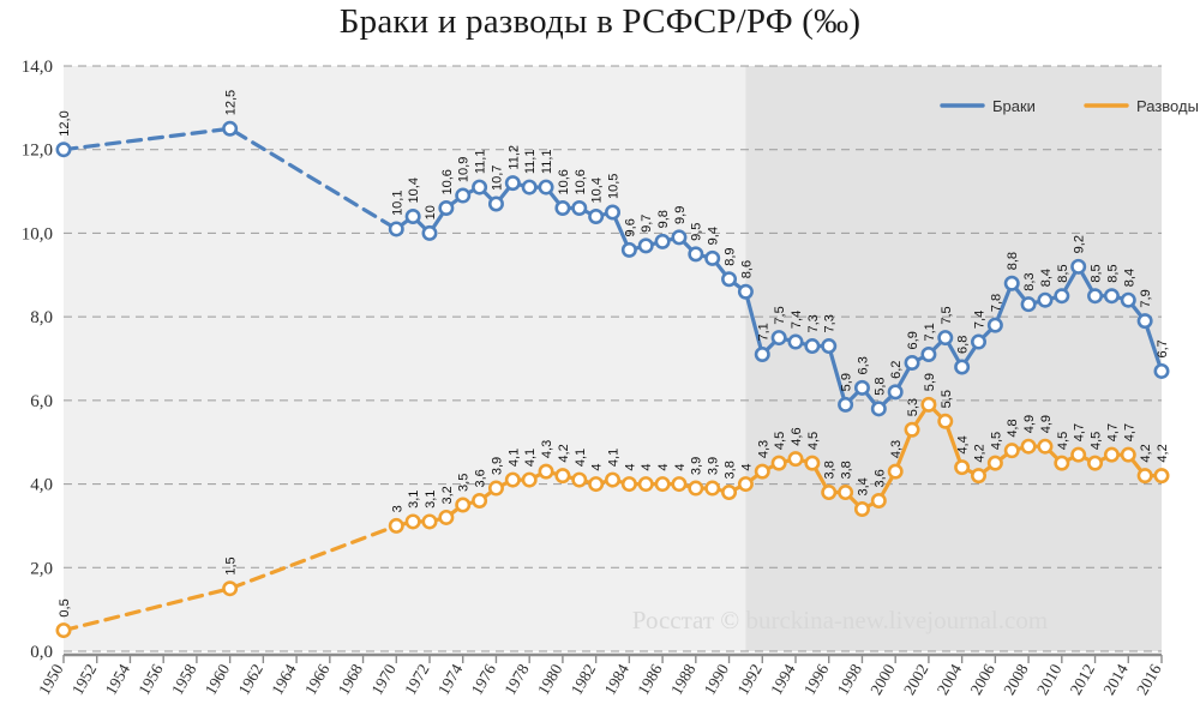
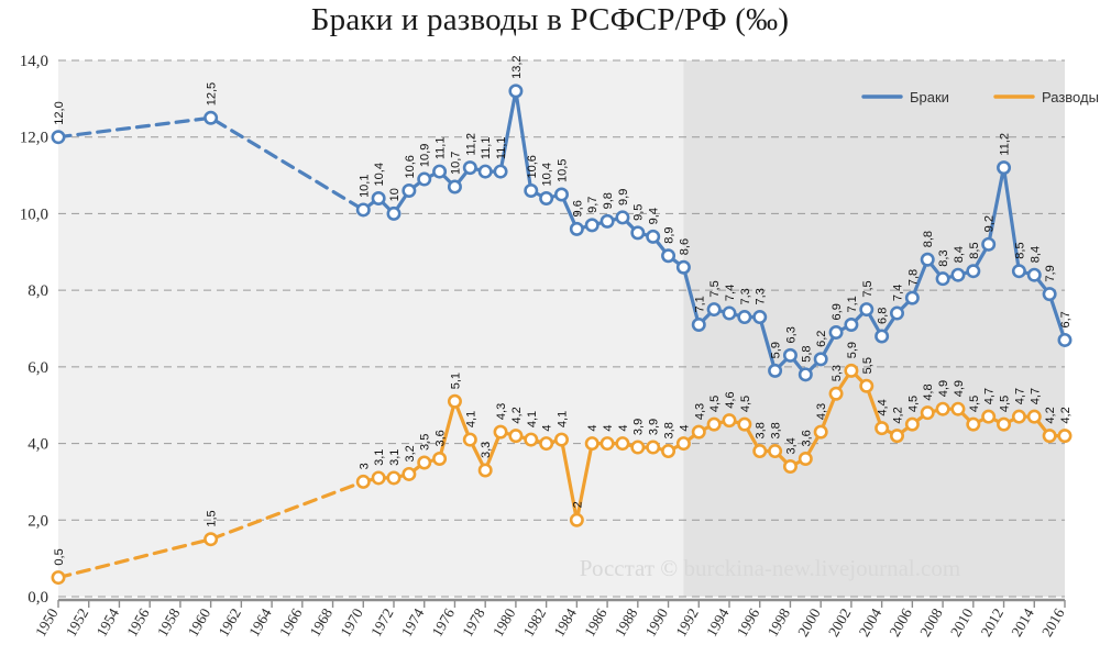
Разводы/1976: 3,9 -> 5,1
Разводы/1978: 4,1 -> 3,3
Браки/1980: 10,6 -> 13,2
Разводы/1984: 4 -> 2
Браки/2012: 8,5 -> 11,2
